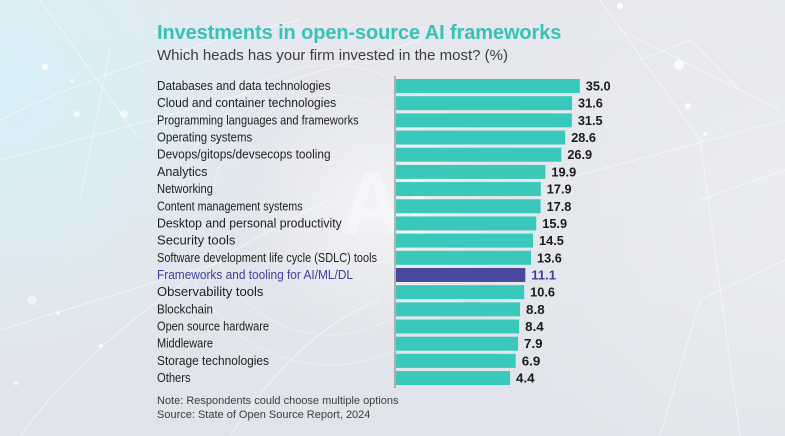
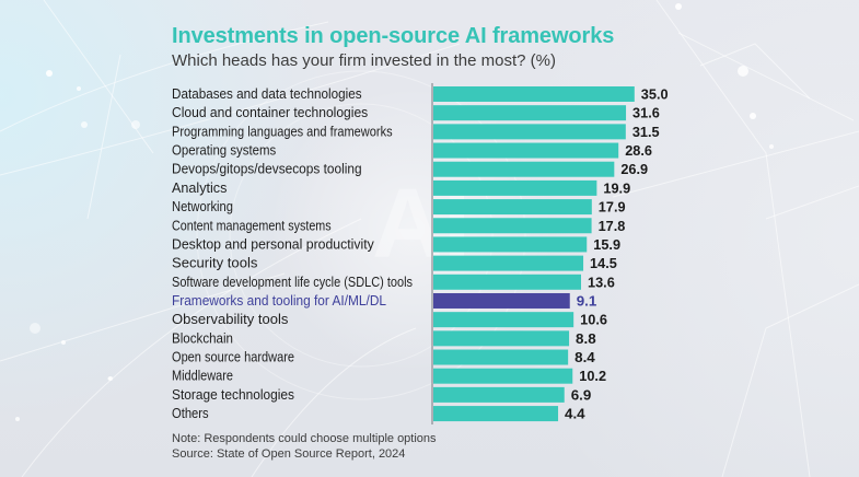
Frameworks and tooling for AI/ML/DL: 11.1 -> 9.1
Middleware: 7.9 -> 10.2
